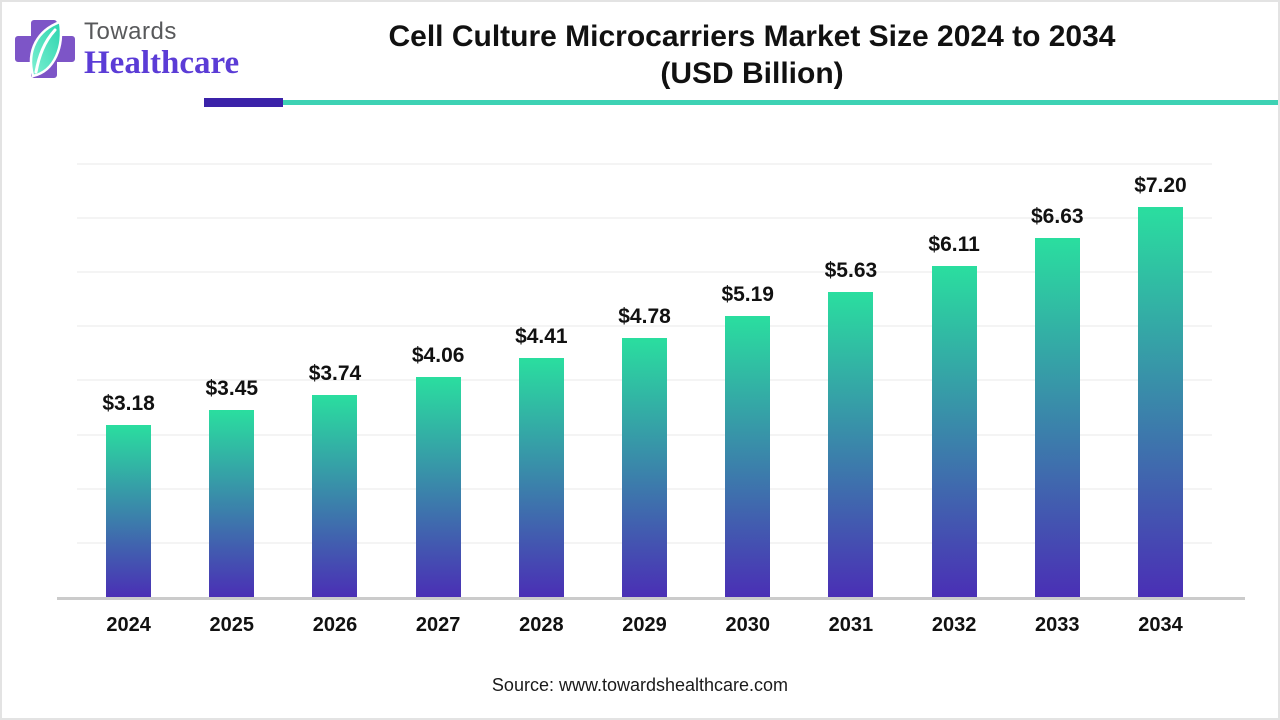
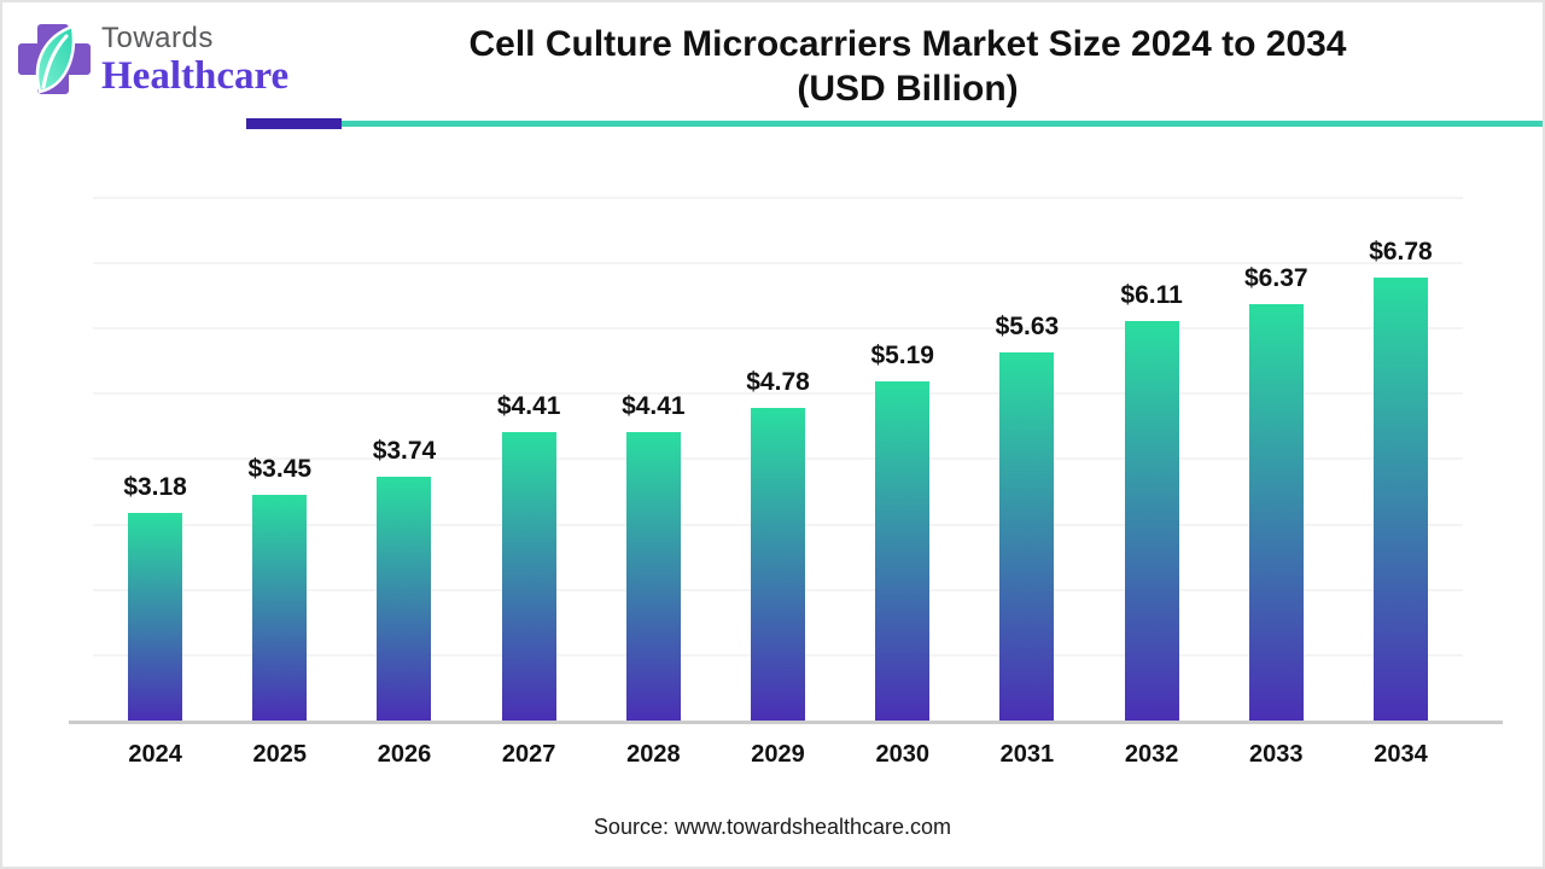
2027: $4.06 -> $4.41
2033: $6.63 -> $6.37
2034: $7.20 -> $6.78
